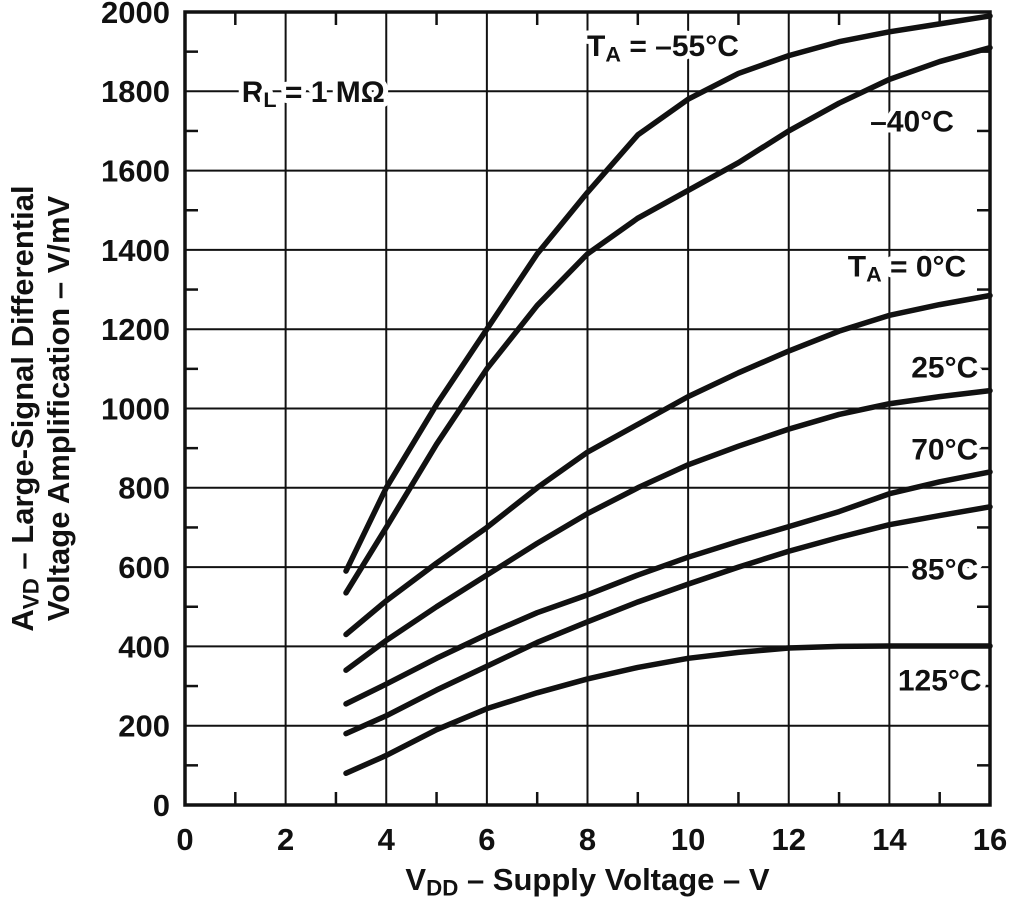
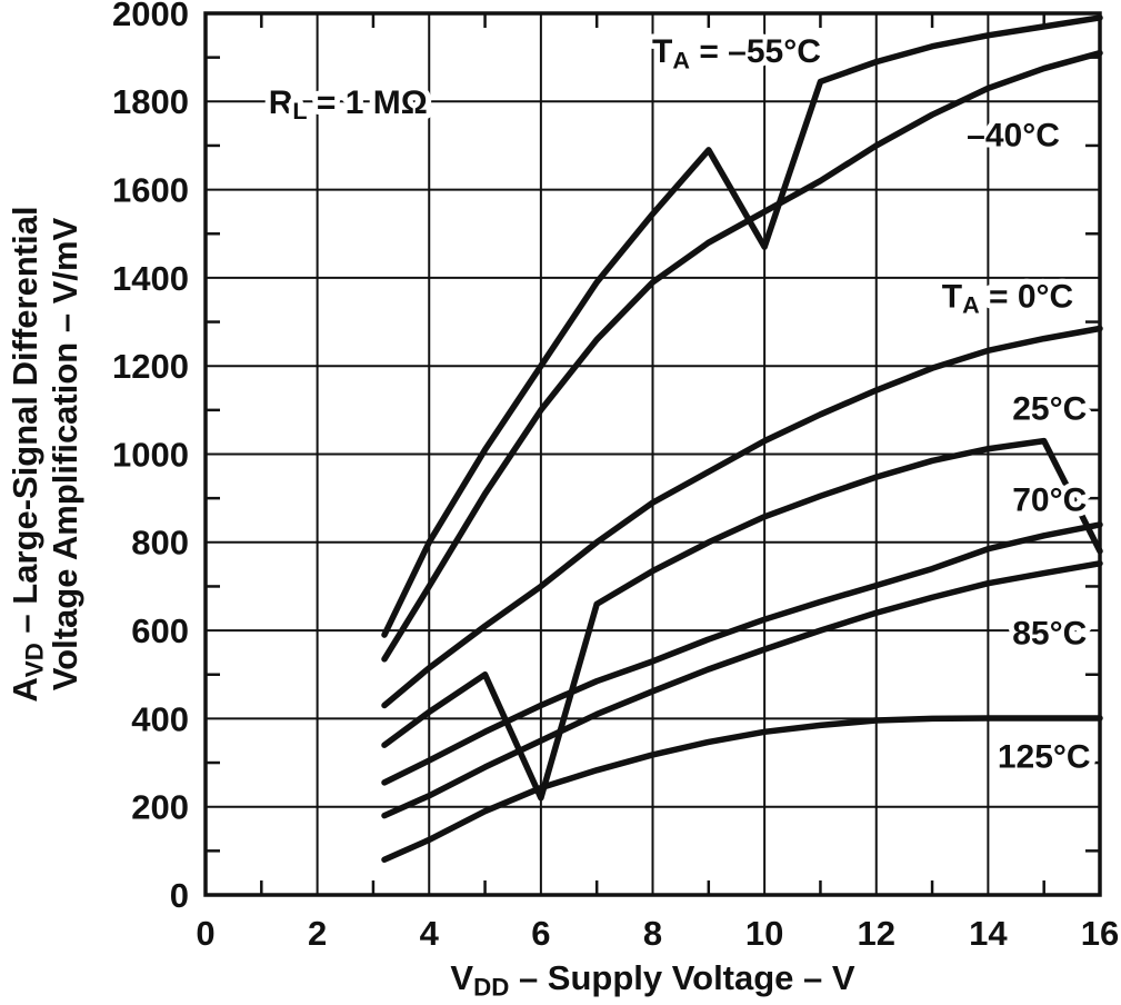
25°C/6: 580 -> 220
TA = –55°C/10: 1780 -> 1470
25°C/16: 1040 -> 780
